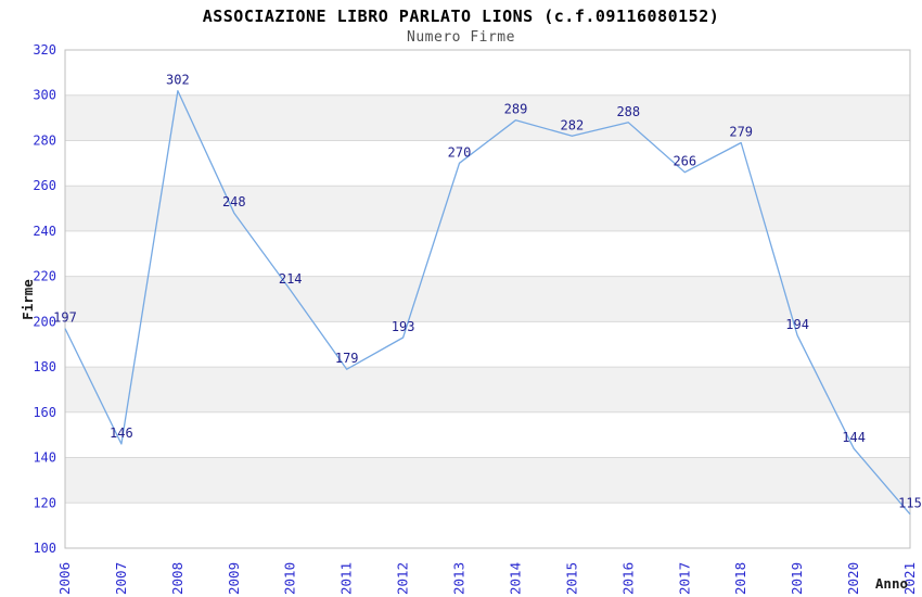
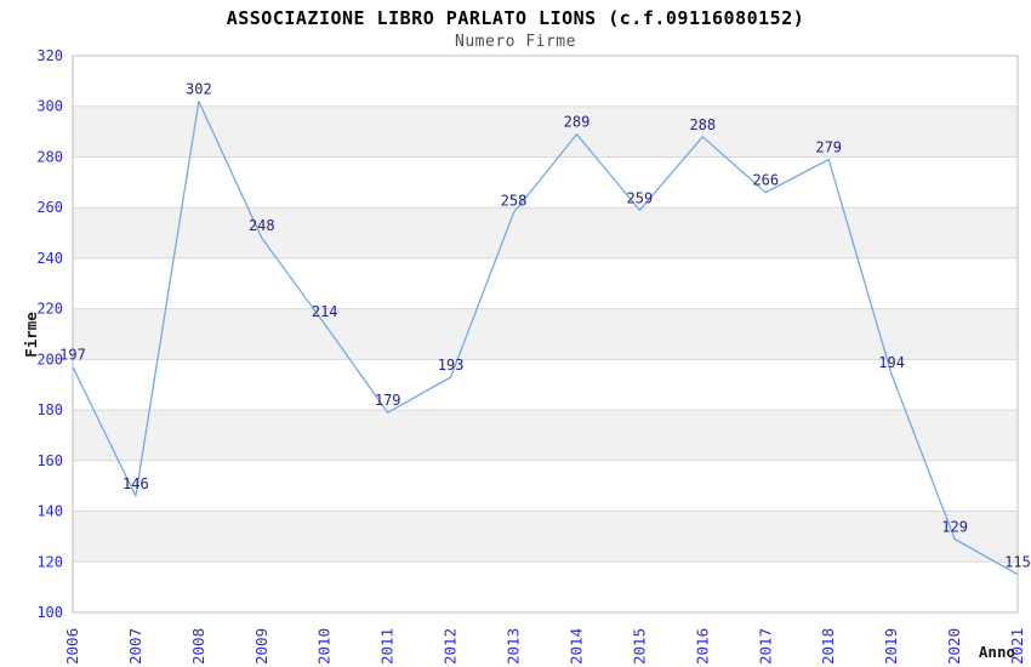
2013: 270 -> 258
2015: 282 -> 259
2020: 144 -> 129
